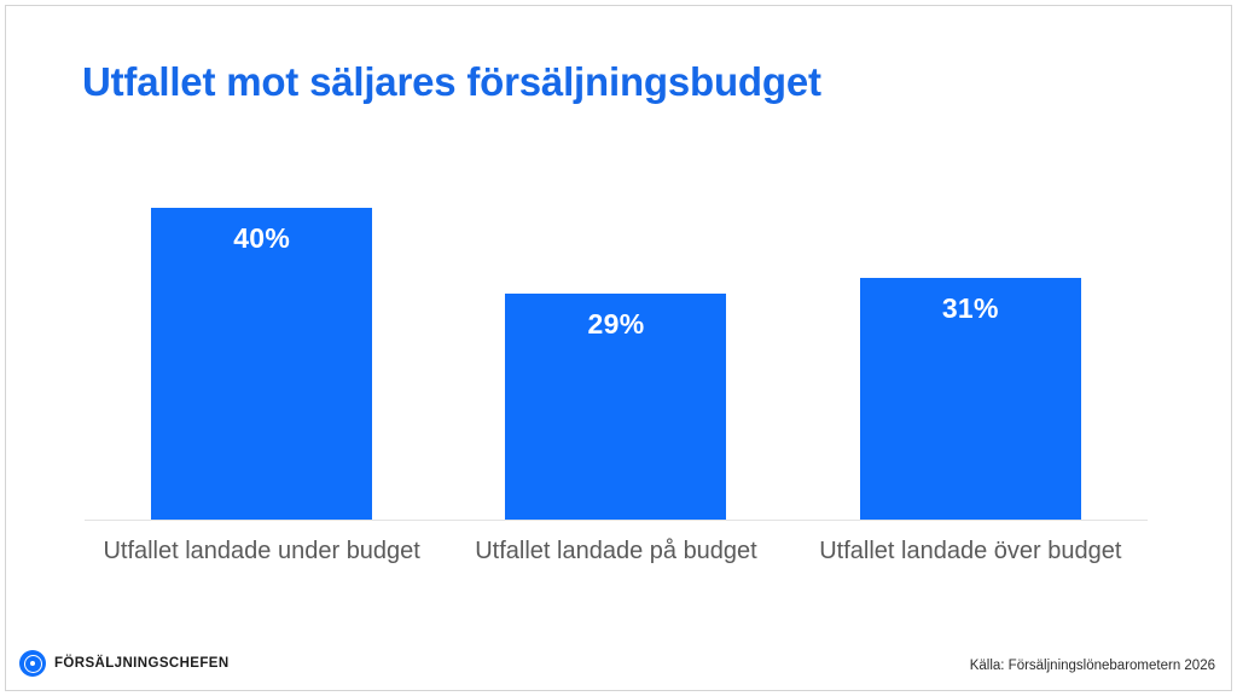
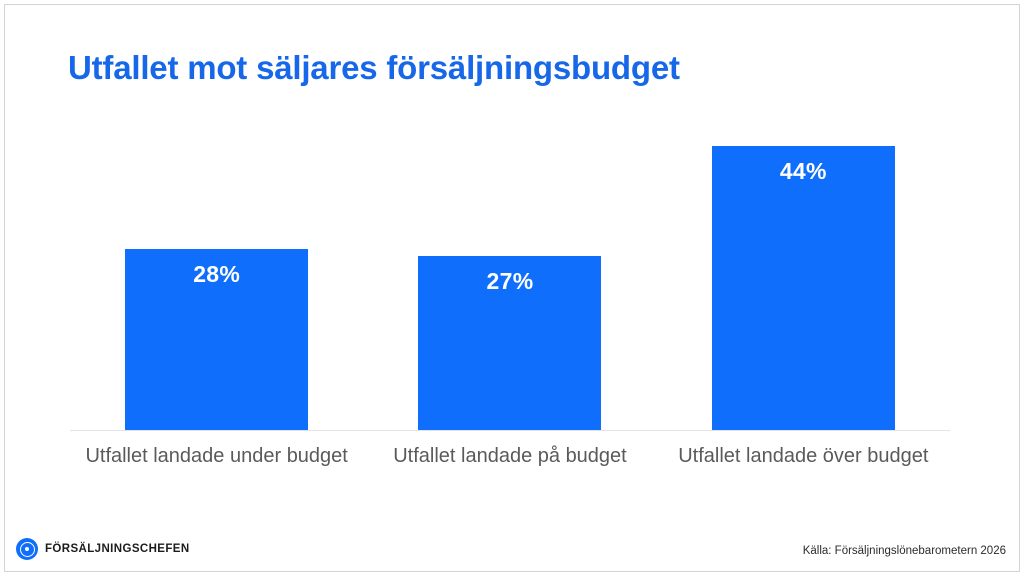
Utfallet landade under budget: 40% -> 28%
Utfallet landade på budget: 29% -> 27%
Utfallet landade över budget: 31% -> 44%
